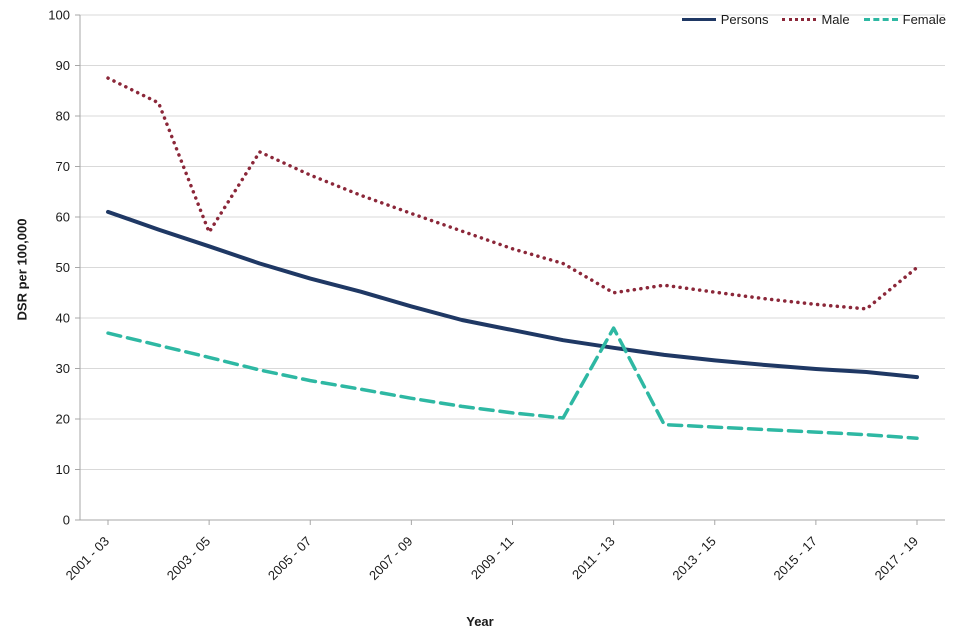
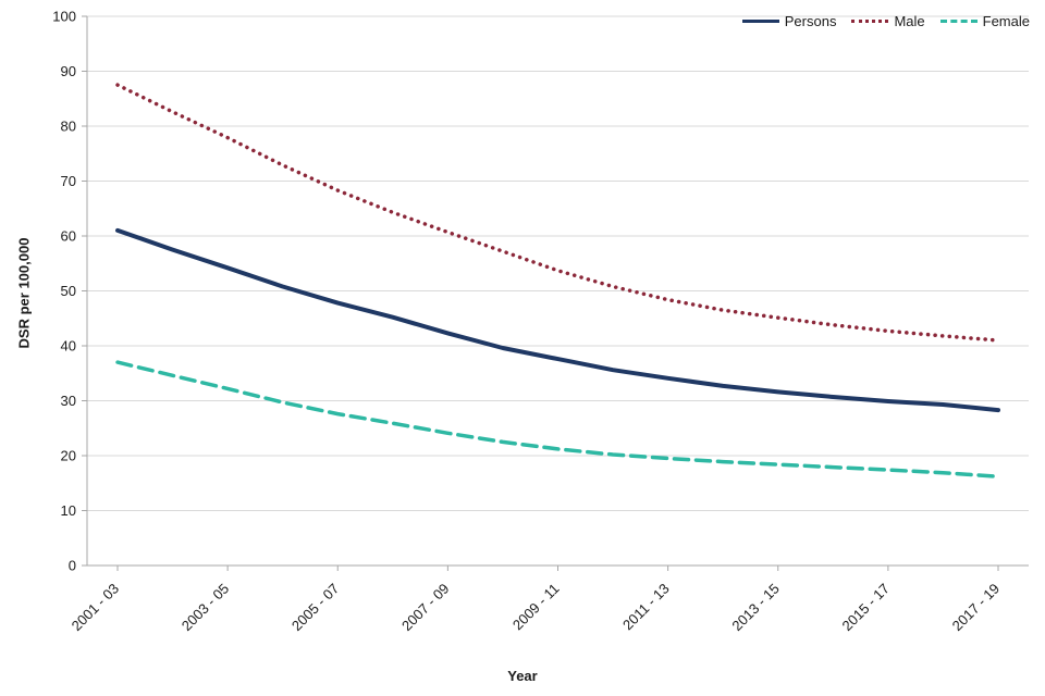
Male/2003 - 05: 57 -> 78
Male/2011 - 13: 45 -> 48
Female/2011 - 13: 38 -> 20
Male/2017 - 19: 50 -> 41
